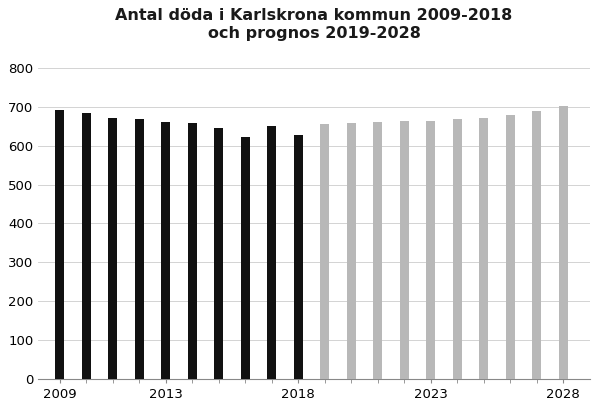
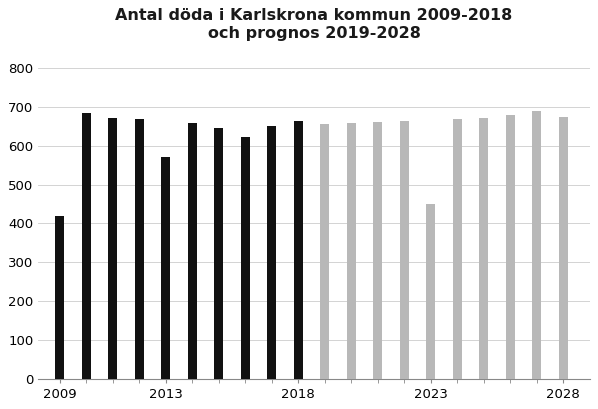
2009: 693 -> 420
2013: 662 -> 570
2018: 627 -> 665
2023: 665 -> 450
2028: 703 -> 675
